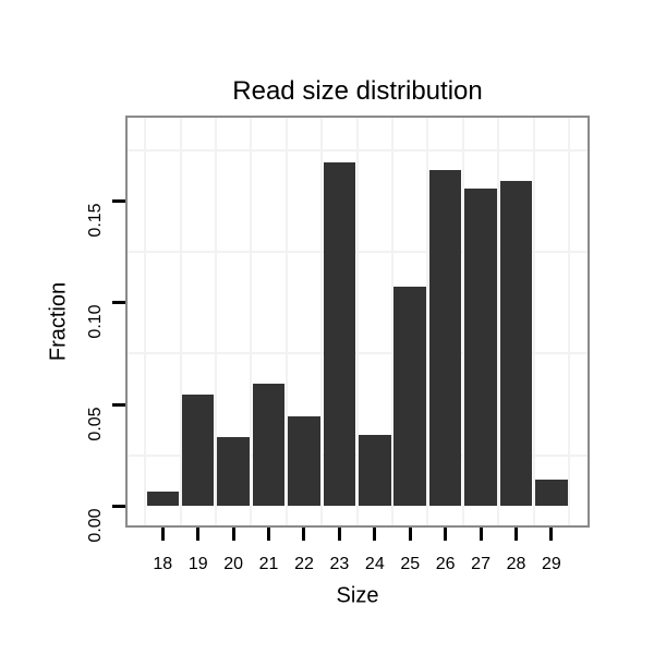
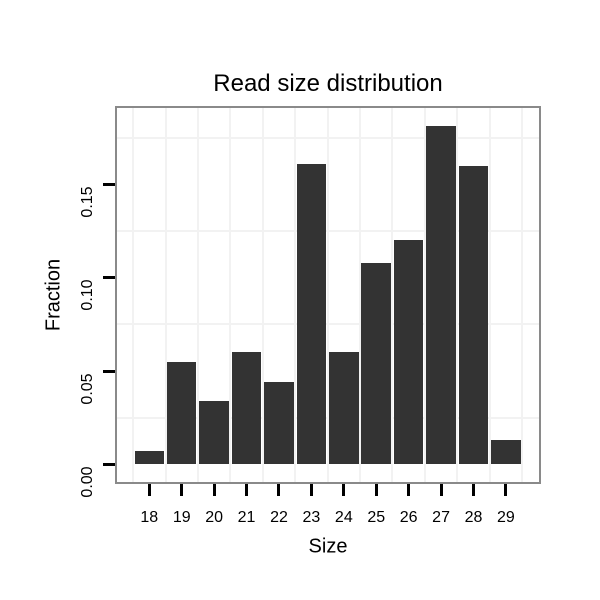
23: 0.169 -> 0.161
24: 0.035 -> 0.060
26: 0.165 -> 0.120
27: 0.156 -> 0.181
